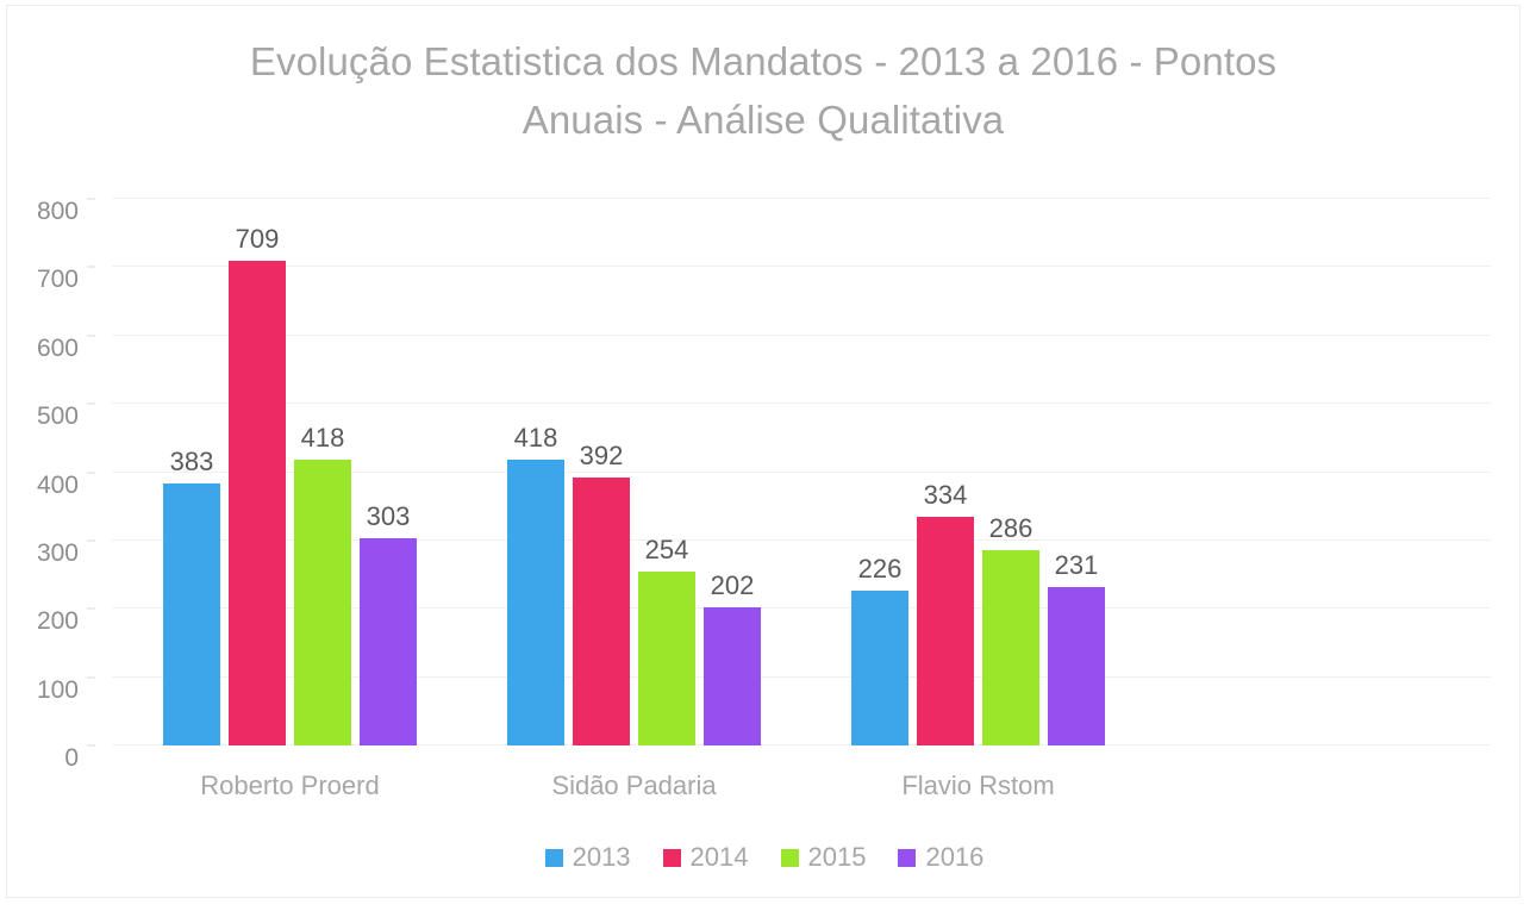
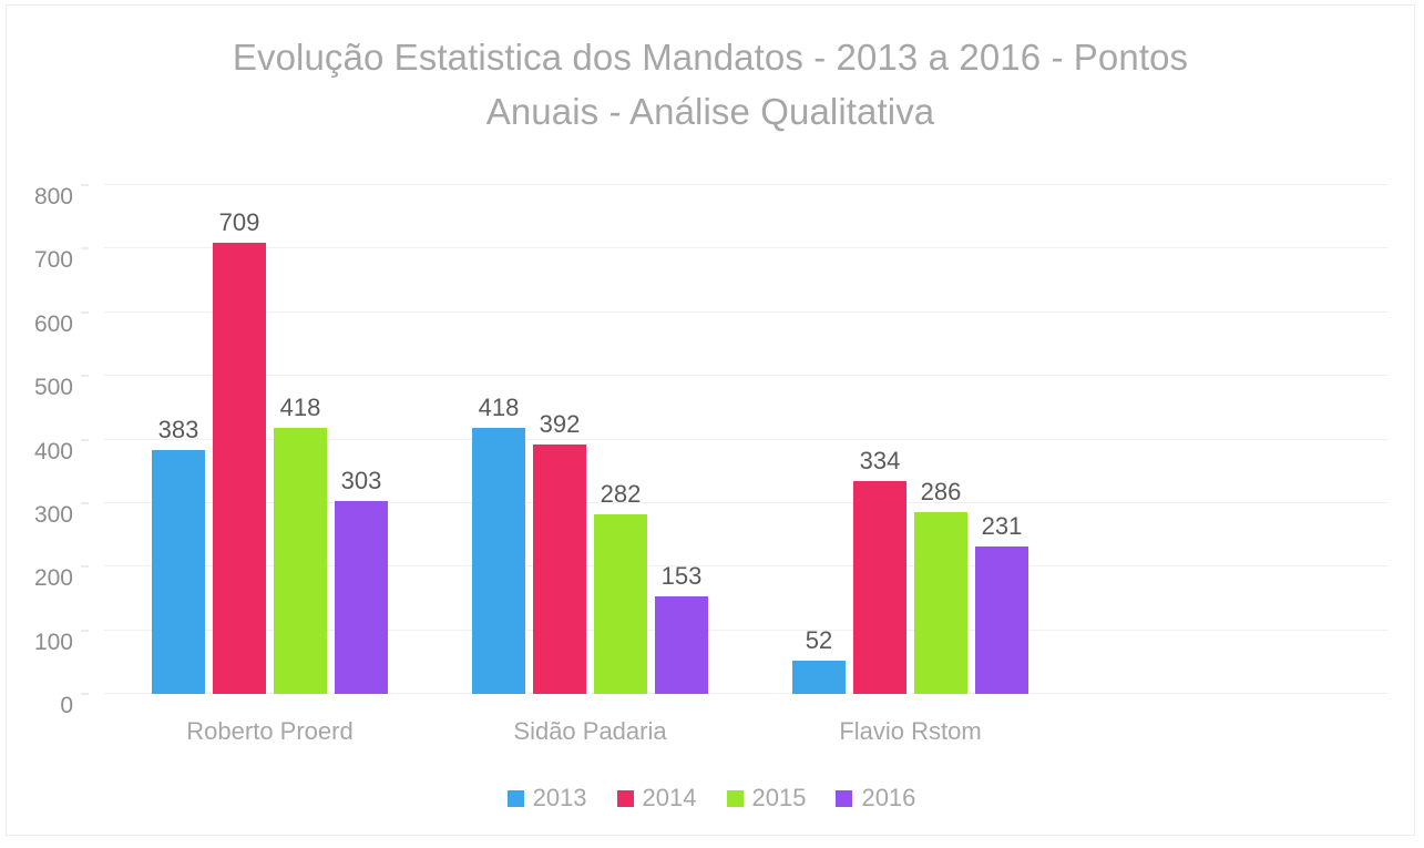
2015/Sidão Padaria: 254 -> 282
2016/Sidão Padaria: 202 -> 153
2013/Flavio Rstom: 226 -> 52
